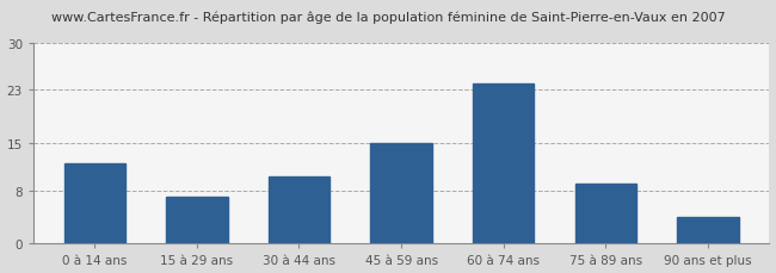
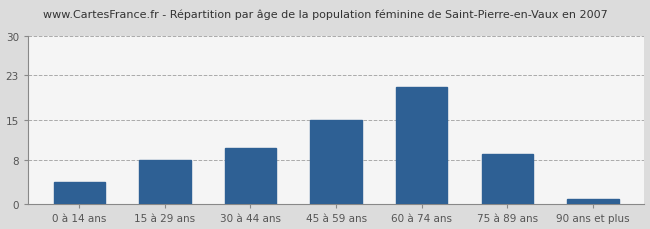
0 à 14 ans: 12 -> 4
15 à 29 ans: 7 -> 8
60 à 74 ans: 24 -> 21
90 ans et plus: 4 -> 1
